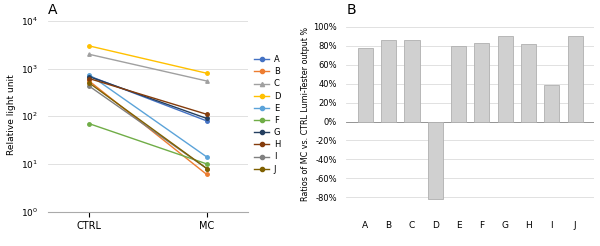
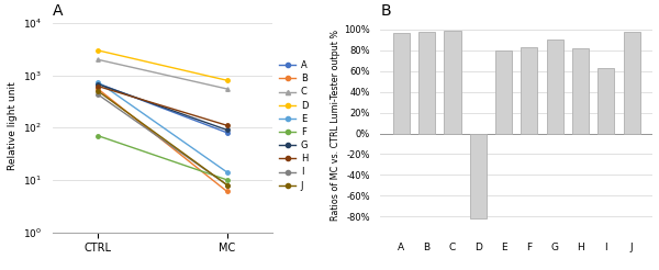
A: 78% -> 97%
B: 86% -> 98%
C: 86% -> 99%
I: 38% -> 63%
J: 90% -> 98%
